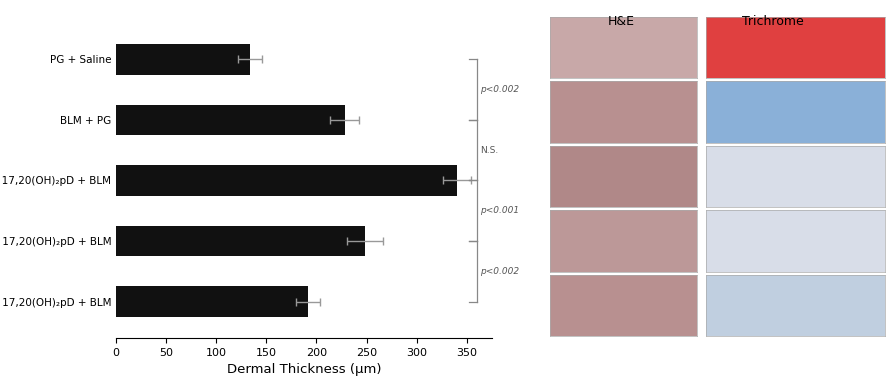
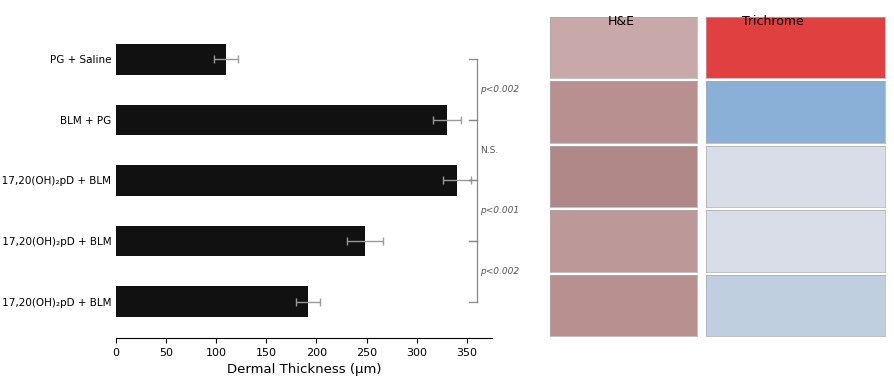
PG + Saline: 134 -> 110
BLM + PG: 228 -> 330
